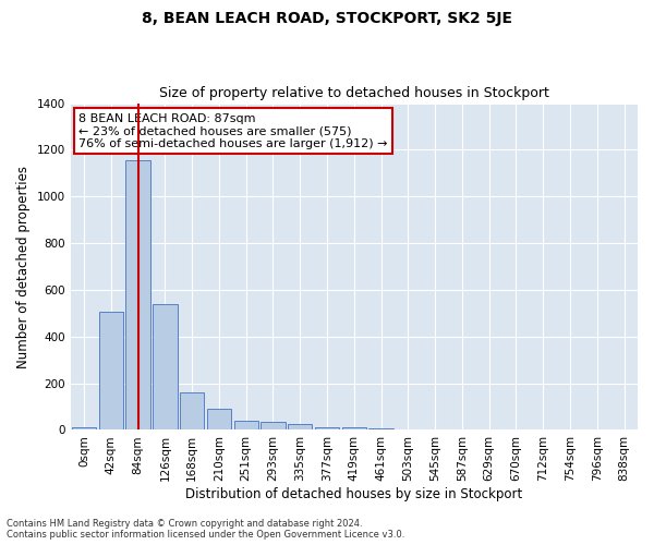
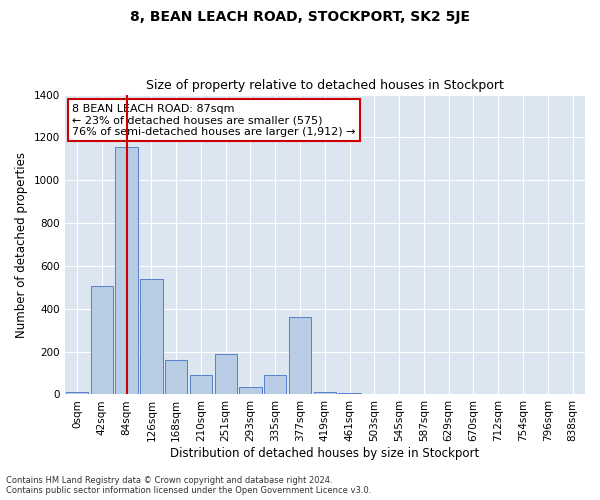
251sqm: 40 -> 190
335sqm: 25 -> 90
377sqm: 13 -> 360
